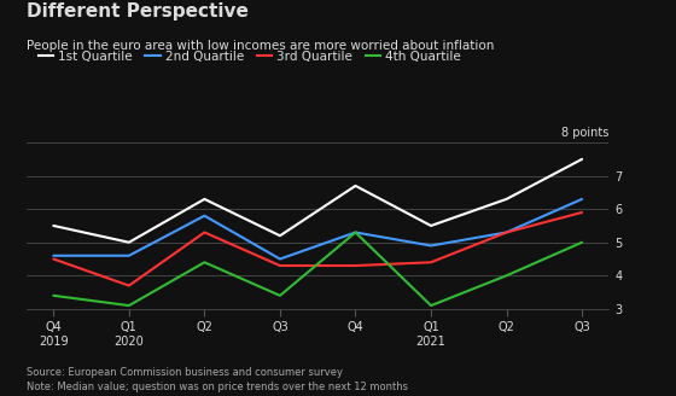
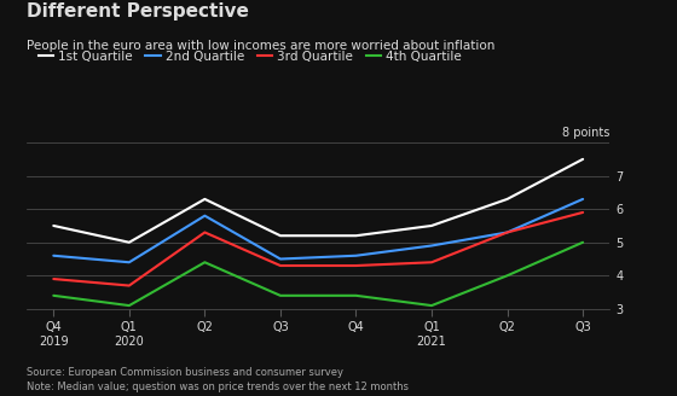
3rd Quartile/Q4 2019: 4.5 -> 3.9
2nd Quartile/Q1 2020: 4.6 -> 4.4
1st Quartile/Q4: 6.7 -> 5.2
2nd Quartile/Q4: 5.3 -> 4.6
4th Quartile/Q4: 5.3 -> 3.4
